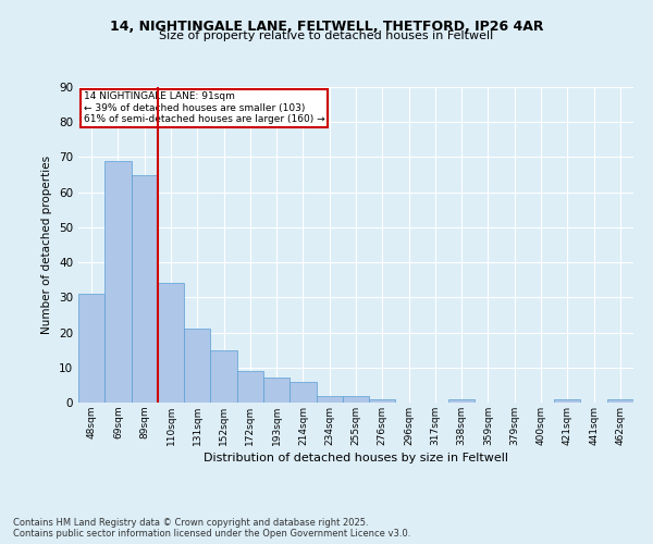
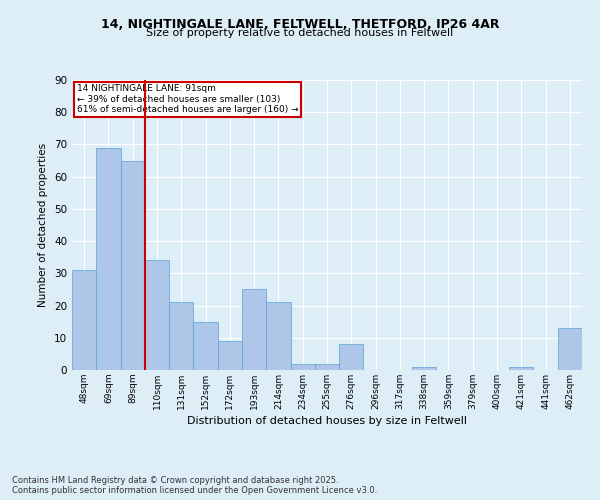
193sqm: 7 -> 25
214sqm: 6 -> 21
276sqm: 1 -> 8
462sqm: 1 -> 13
